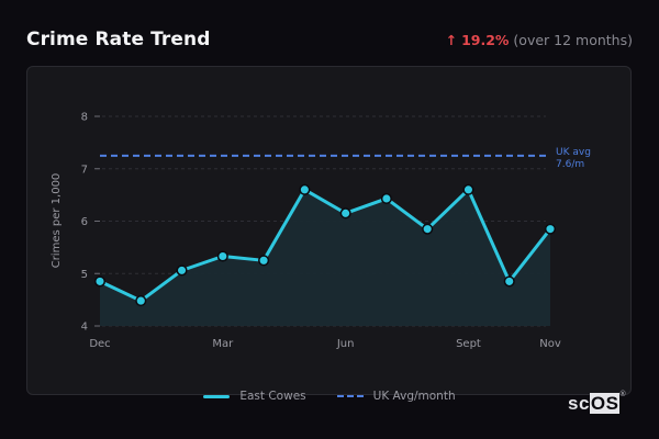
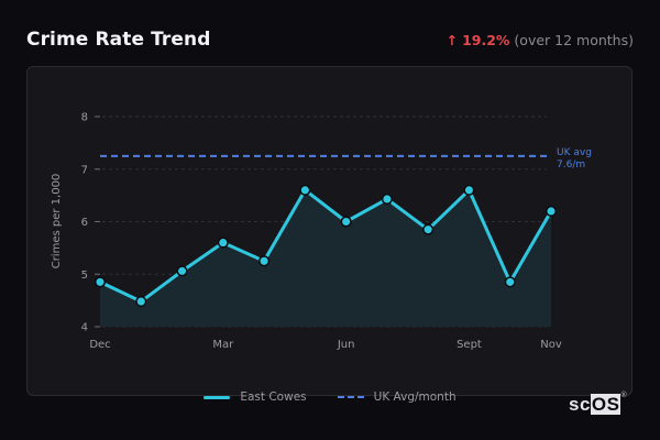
Mar: 5.3 -> 5.6
Jun: 6.2 -> 6.0
Nov: 5.8 -> 6.2
